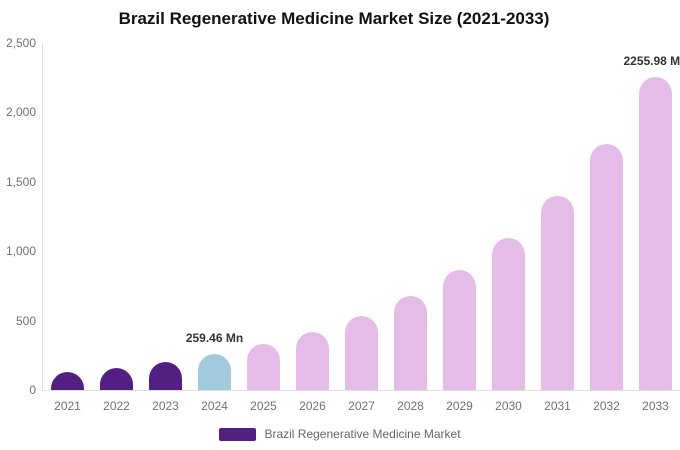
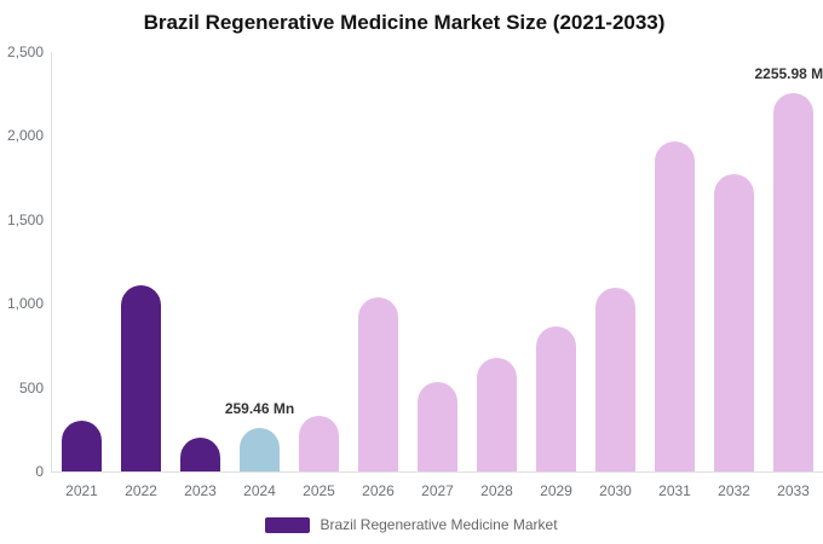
2021: 130 -> 300
2022: 160 -> 1110
2026: 420 -> 1040
2031: 1400 -> 1970
